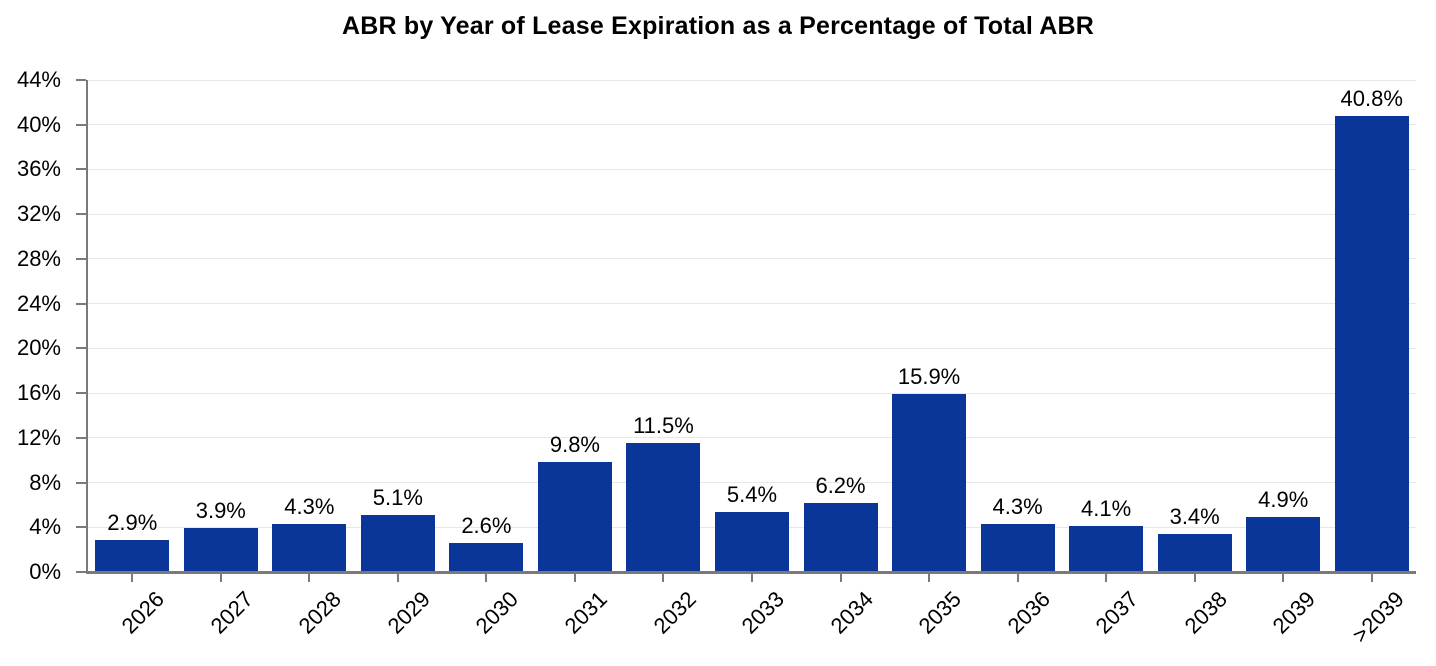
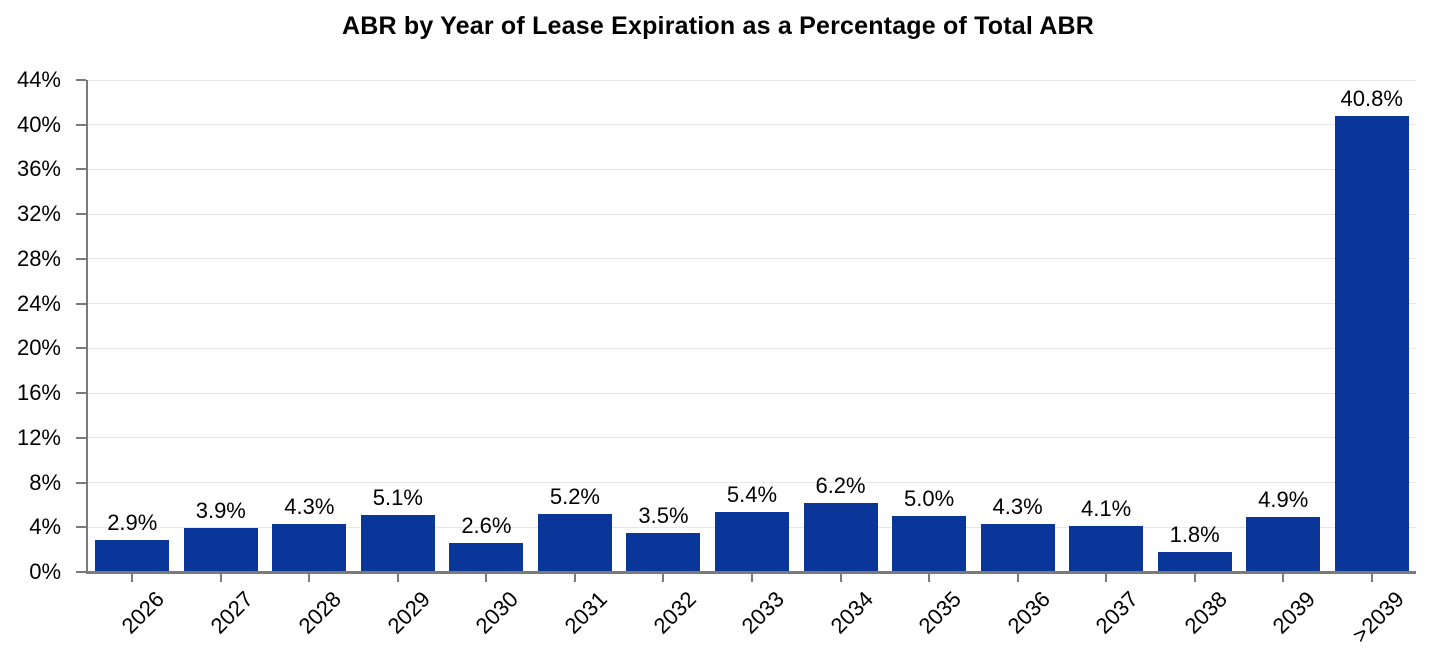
2031: 9.8% -> 5.2%
2032: 11.5% -> 3.5%
2035: 15.9% -> 5.0%
2038: 3.4% -> 1.8%
